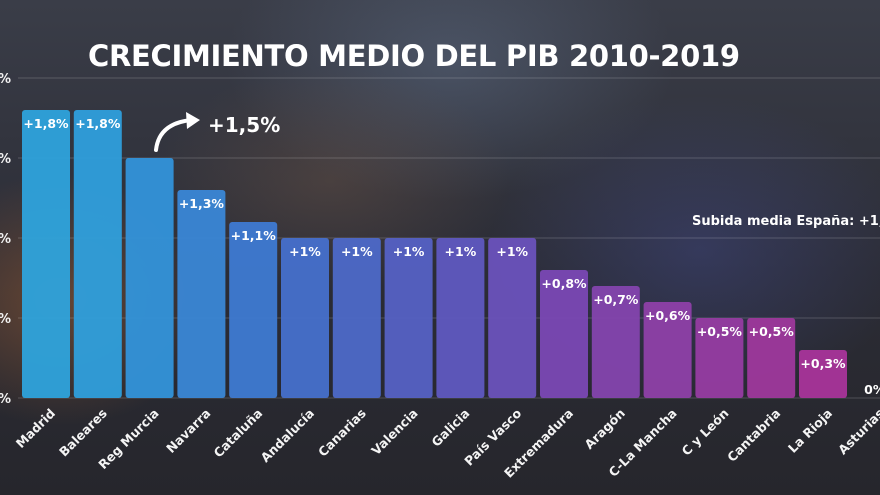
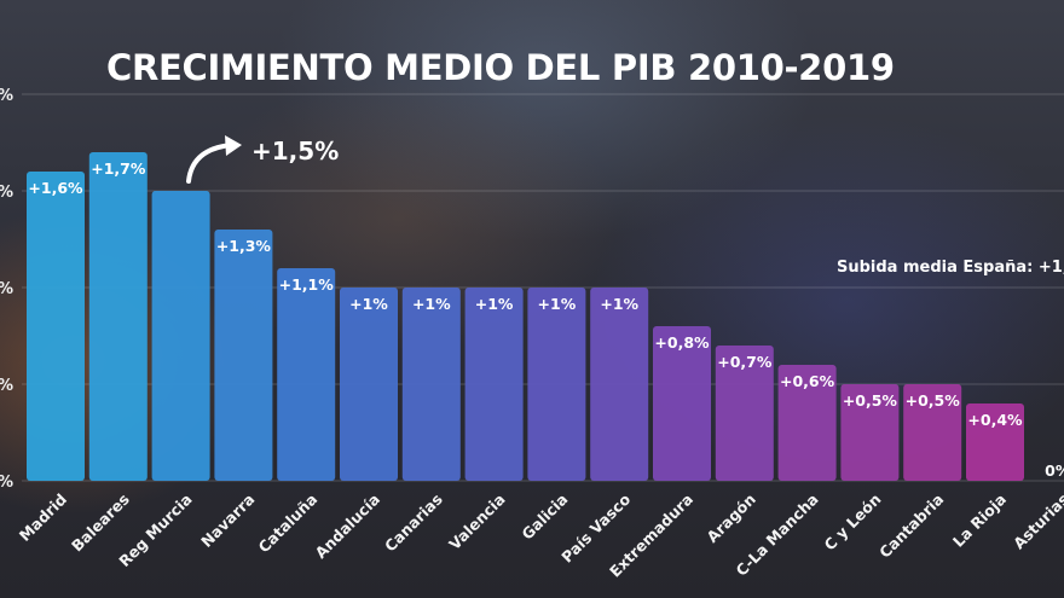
Madrid: +1,8% -> +1,6%
Baleares: +1,8% -> +1,7%
La Rioja: +0,3% -> +0,4%
